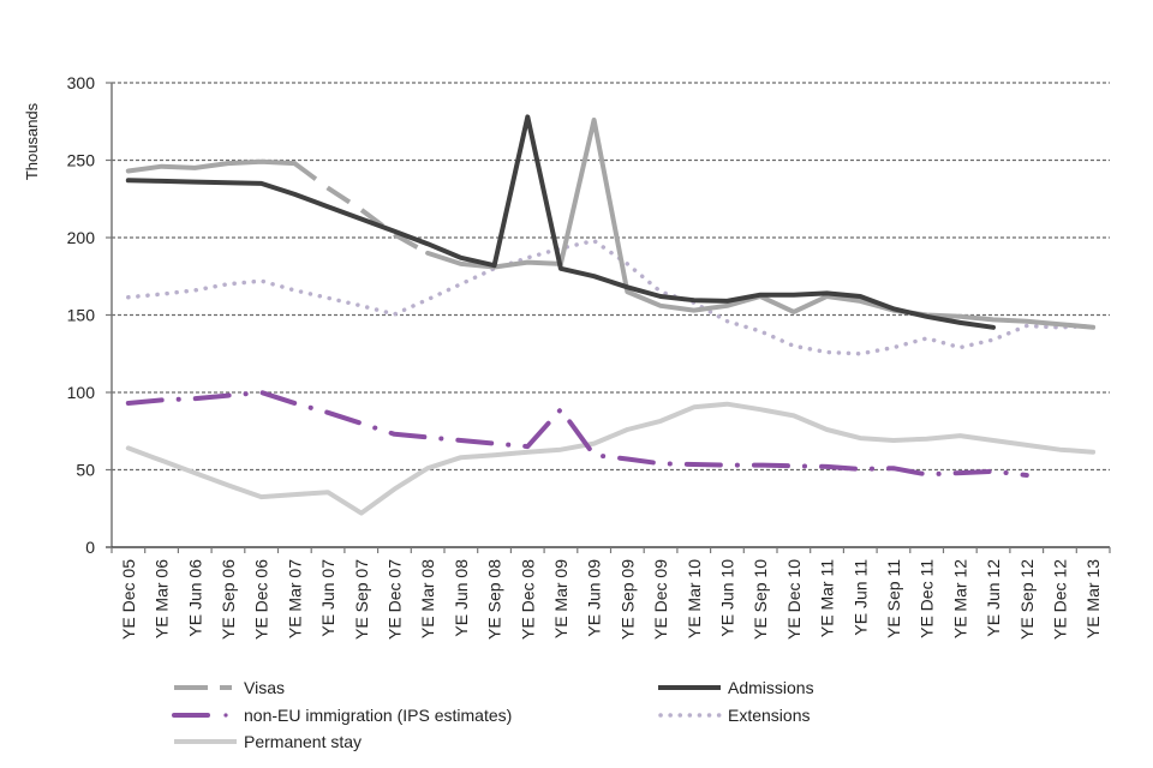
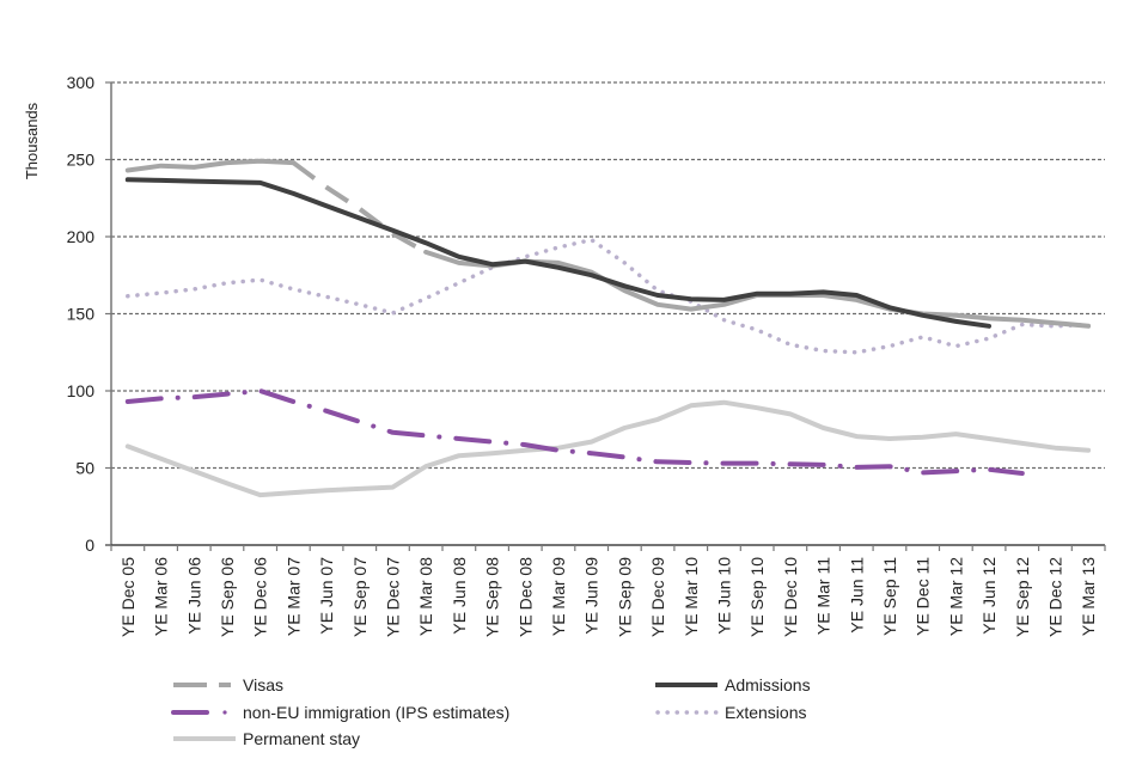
Permanent stay/YE Sep 07: 22 -> 36
Admissions/YE Dec 08: 278 -> 184
non-EU immigration (IPS estimates)/YE Mar 09: 89 -> 62
Visas/YE Jun 09: 276 -> 177
Visas/YE Dec 10: 152 -> 162
